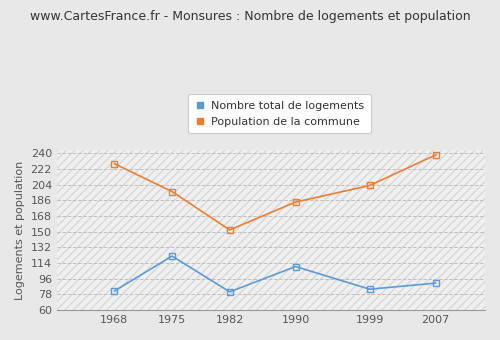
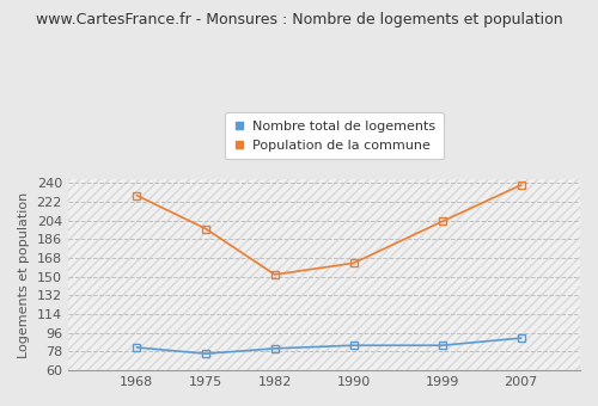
Nombre total de logements/1975: 122 -> 76
Nombre total de logements/1990: 110 -> 84
Population de la commune/1990: 184 -> 163
